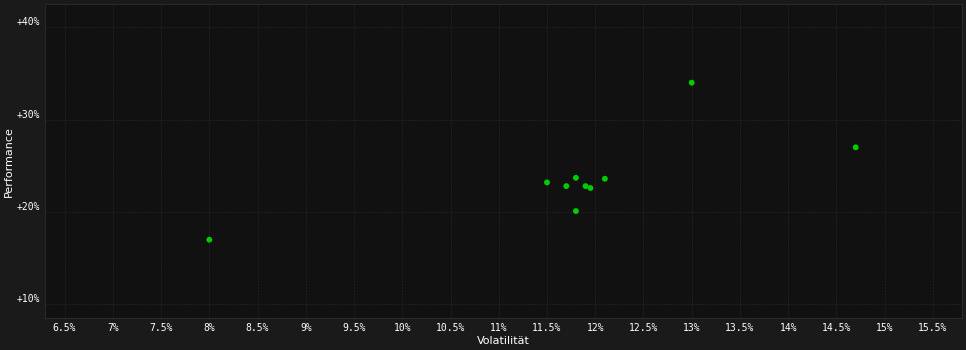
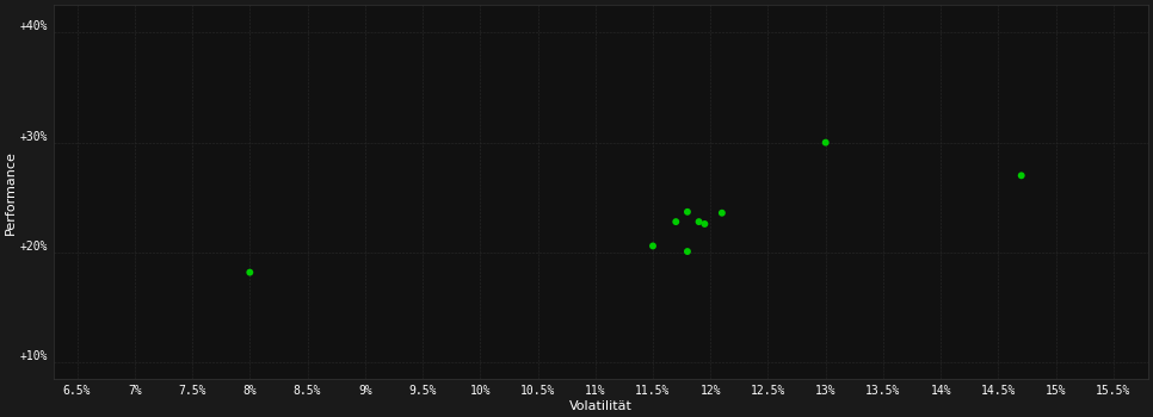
8%: 17.0% -> 18.2%
11.5%: 23.2% -> 20.6%
13%: 34.0% -> 30.0%
